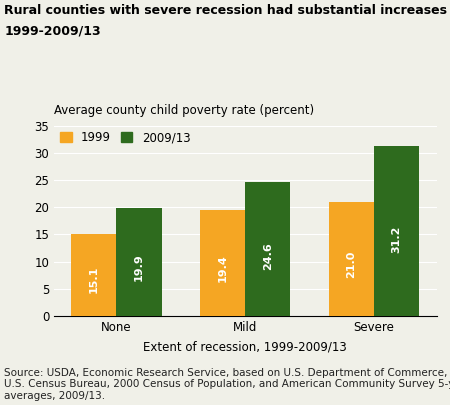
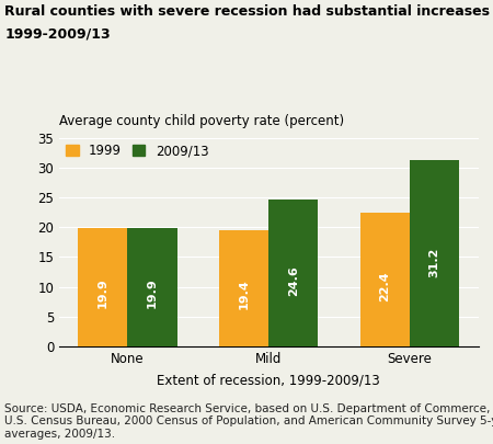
1999/None: 15.1 -> 19.9
1999/Severe: 21.0 -> 22.4
